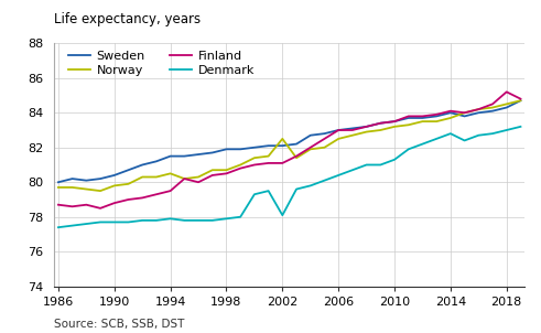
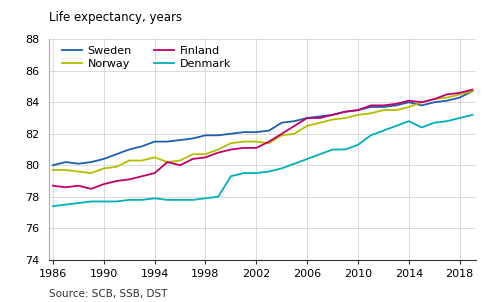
Norway/2002: 82.5 -> 81.5
Denmark/2002: 78.1 -> 79.5
Finland/2018: 85.2 -> 84.6
